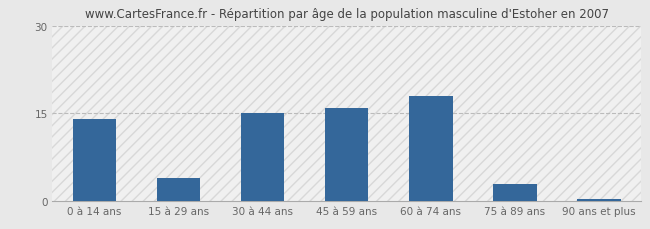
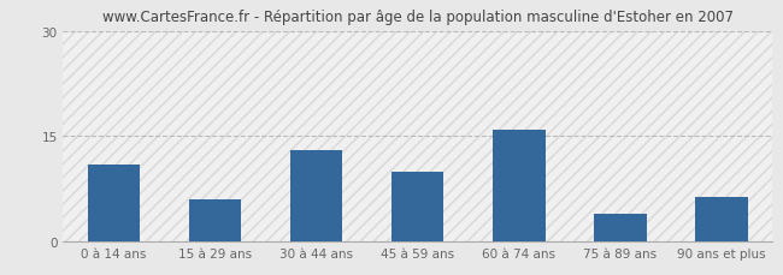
0 à 14 ans: 14.0 -> 11.0
15 à 29 ans: 4.0 -> 6.0
30 à 44 ans: 15.0 -> 13.0
45 à 59 ans: 16.0 -> 10.0
60 à 74 ans: 18.0 -> 16.0
75 à 89 ans: 3.0 -> 4.0
90 ans et plus: 0.3 -> 6.4
